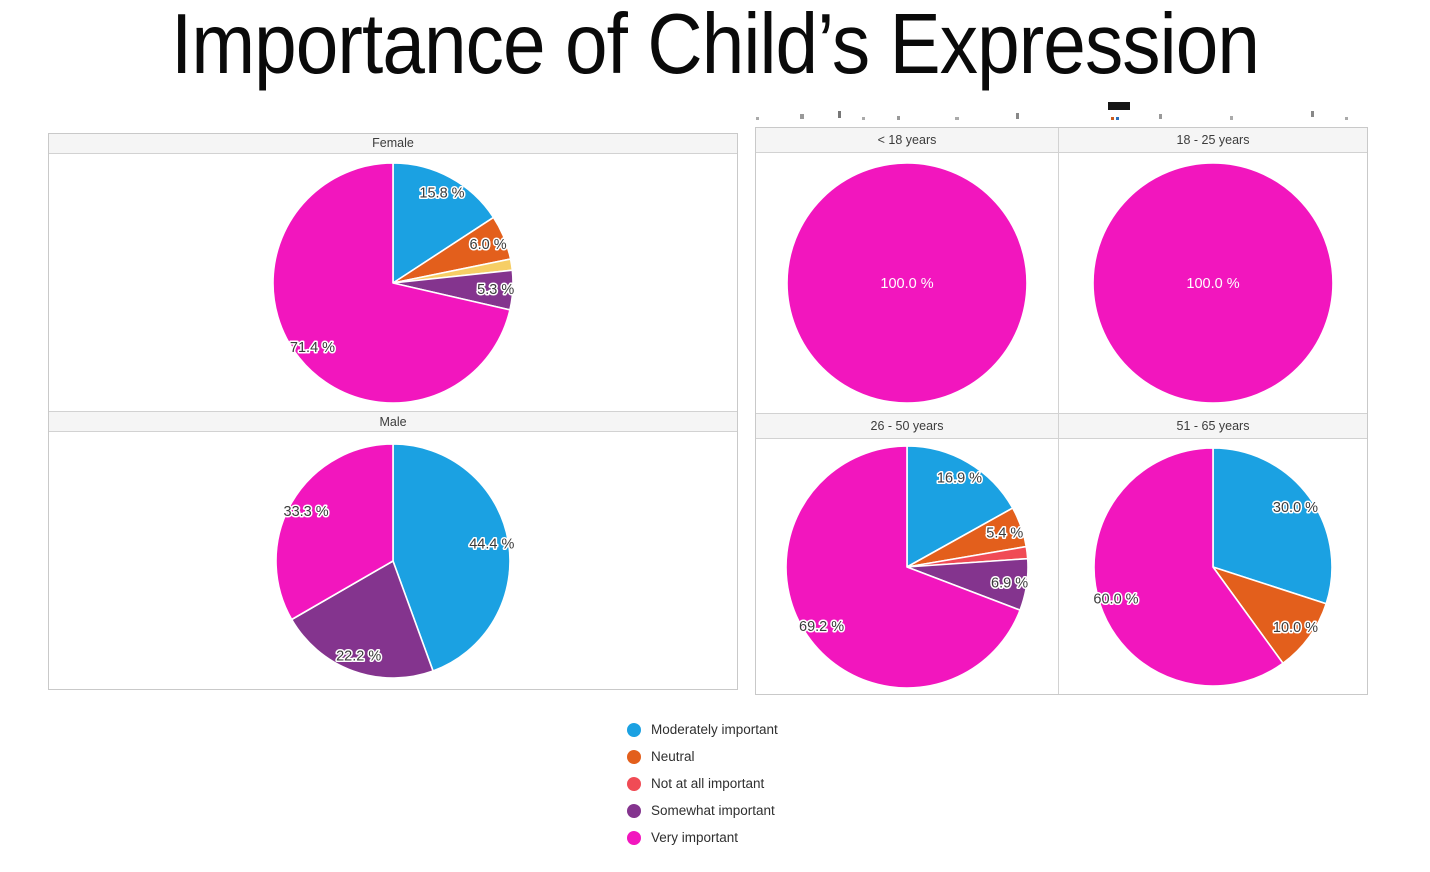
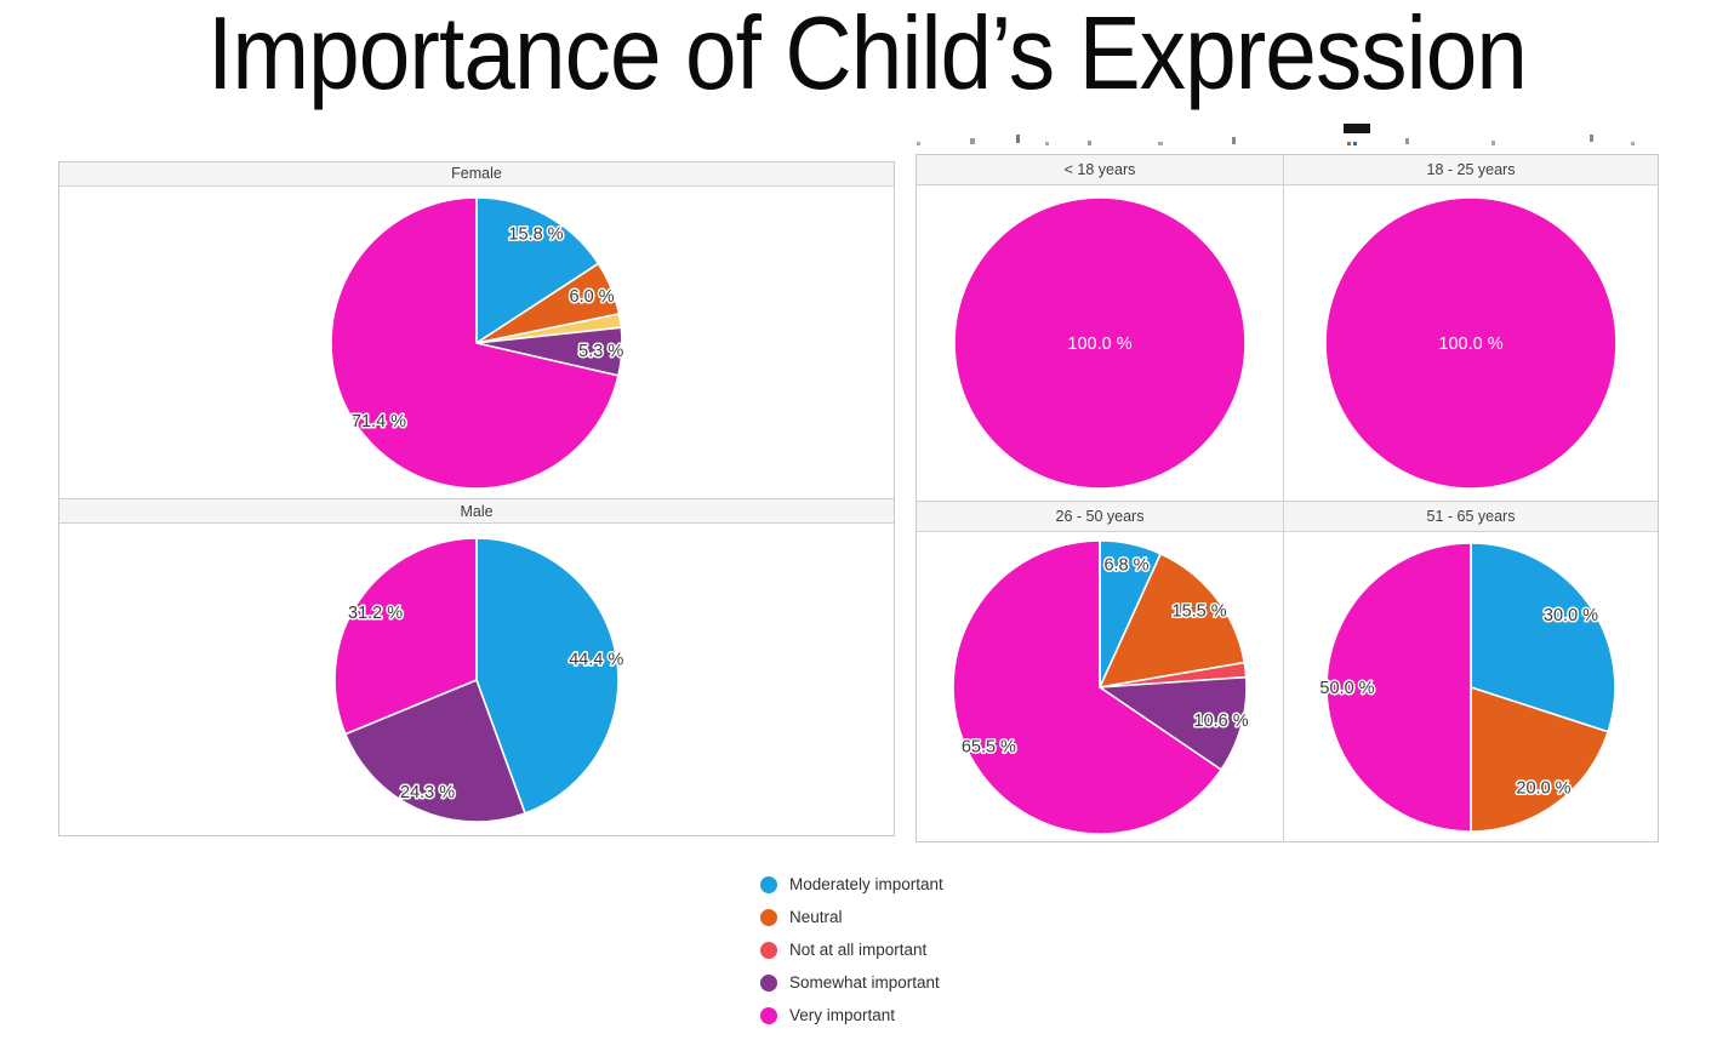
Male/Somewhat important: 22.2 -> 24.3
Male/Very important: 33.3 -> 31.2
26 - 50 years/Moderately important: 16.9 -> 6.8
26 - 50 years/Neutral: 5.4 -> 15.5
26 - 50 years/Somewhat important: 6.9 -> 10.6
26 - 50 years/Very important: 69.2 -> 65.5
51 - 65 years/Neutral: 10.0 -> 20.0
51 - 65 years/Very important: 60.0 -> 50.0
